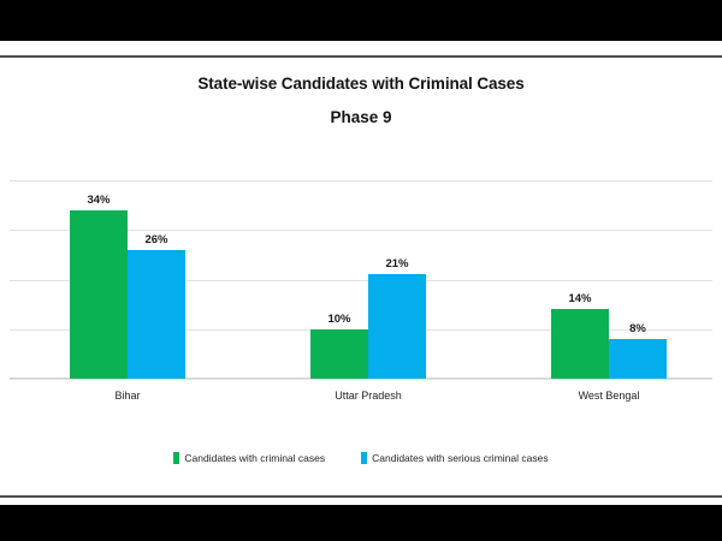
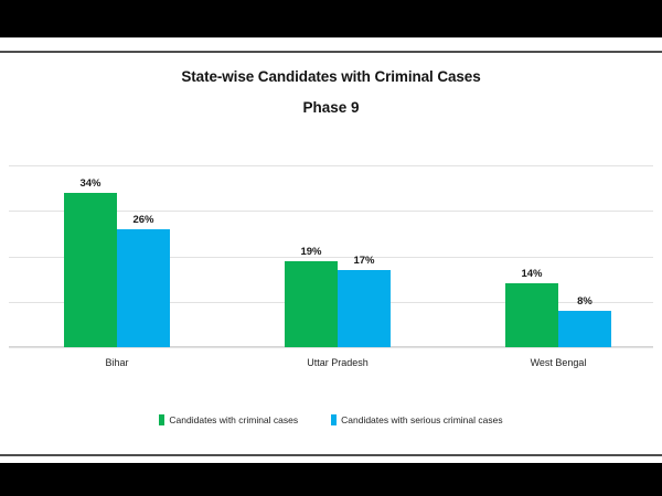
Candidates with criminal cases/Uttar Pradesh: 10% -> 19%
Candidates with serious criminal cases/Uttar Pradesh: 21% -> 17%
